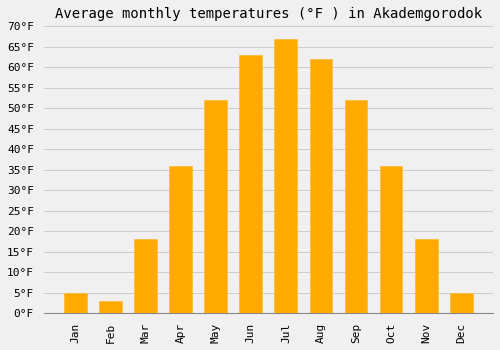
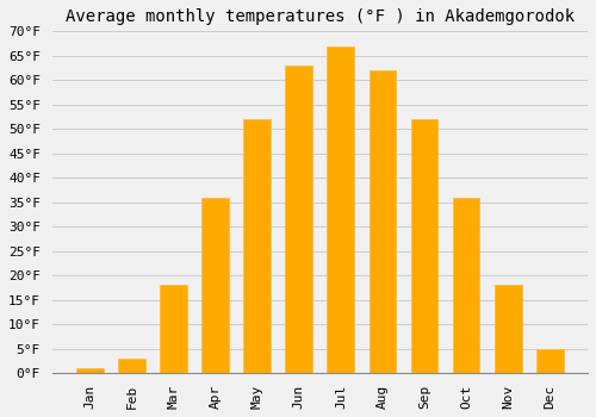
Jan: 5°F -> 1°F
